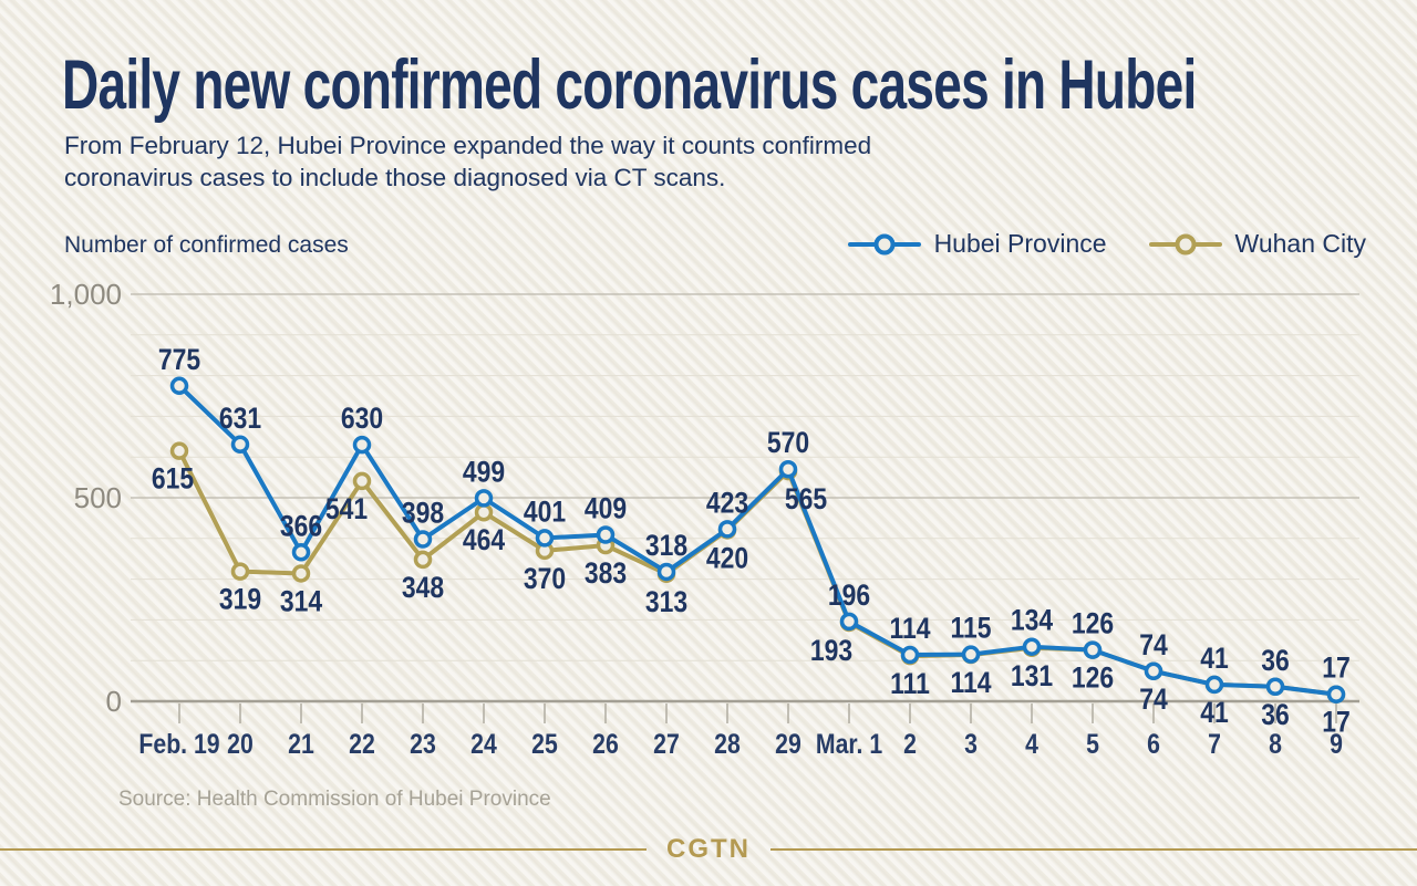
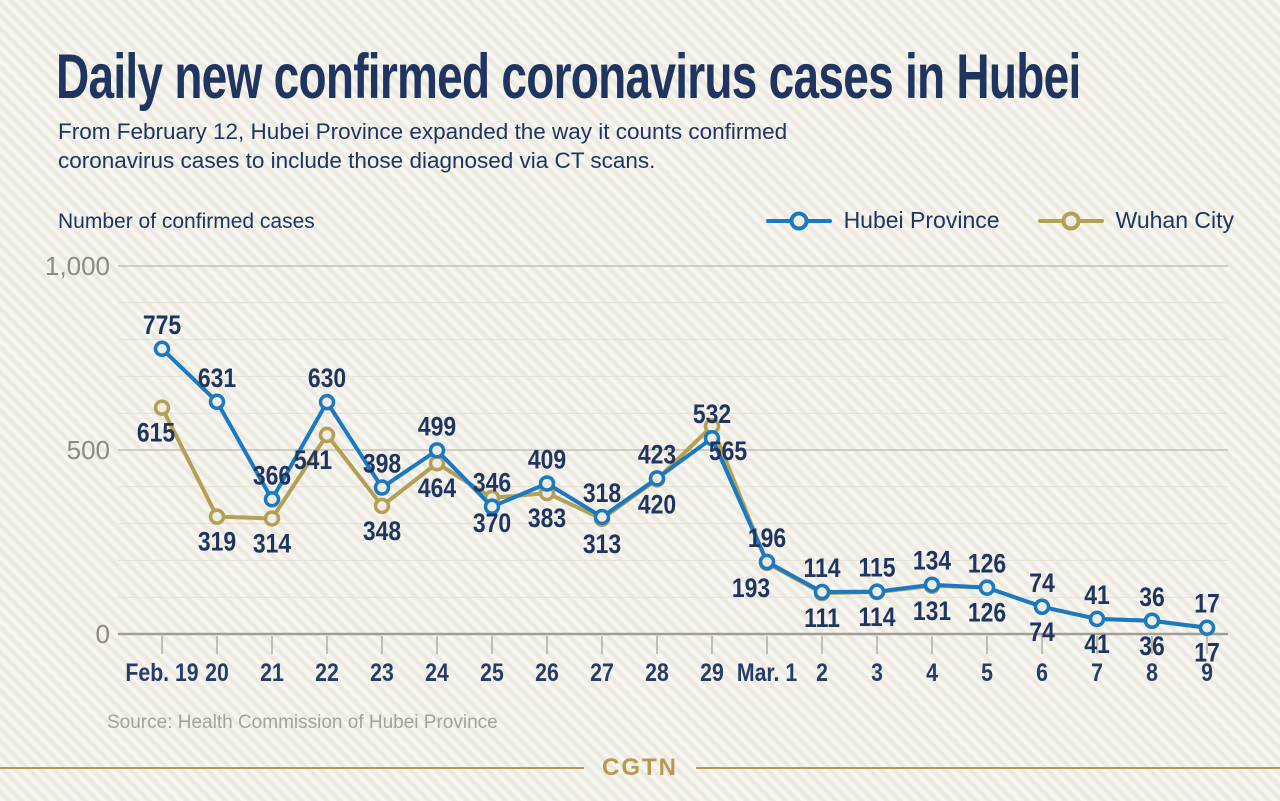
Hubei Province/25: 401 -> 346
Hubei Province/29: 570 -> 532
